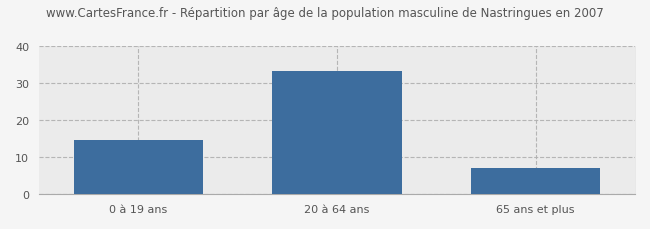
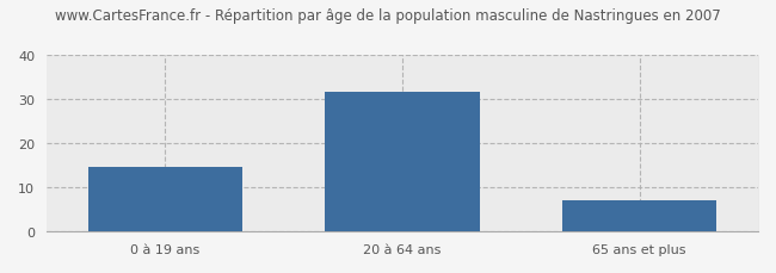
20 à 64 ans: 33.3 -> 31.5
